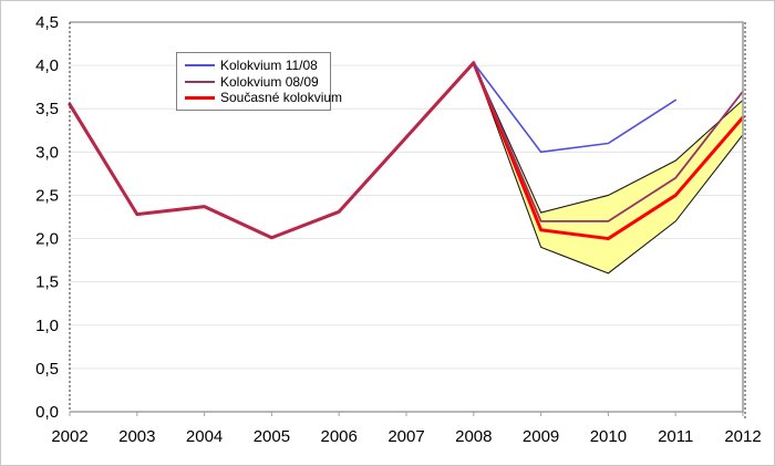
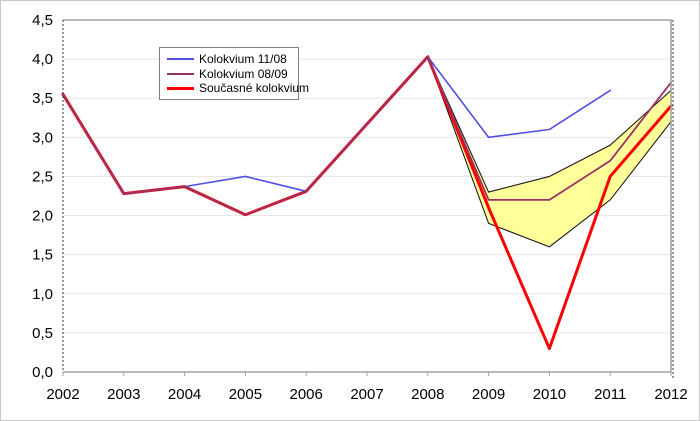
Kolokvium 11/08/2005: 2,0 -> 2,5
Současné kolokvium/2010: 2,0 -> 0,3
